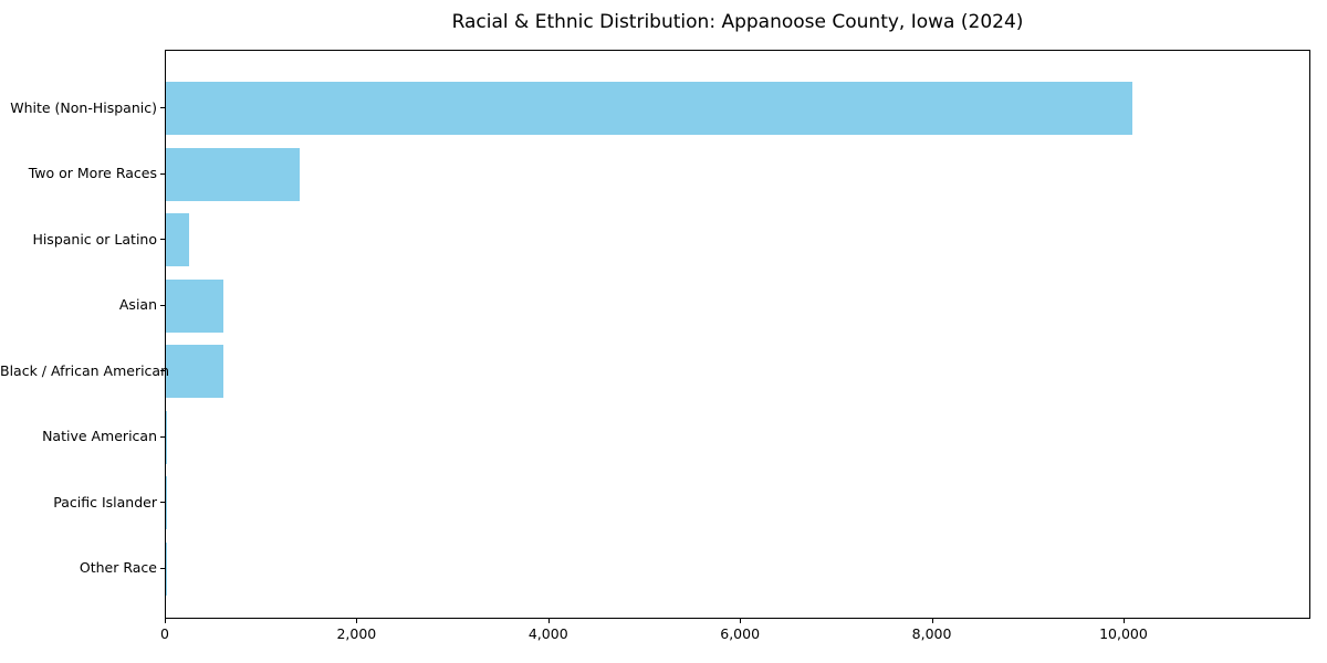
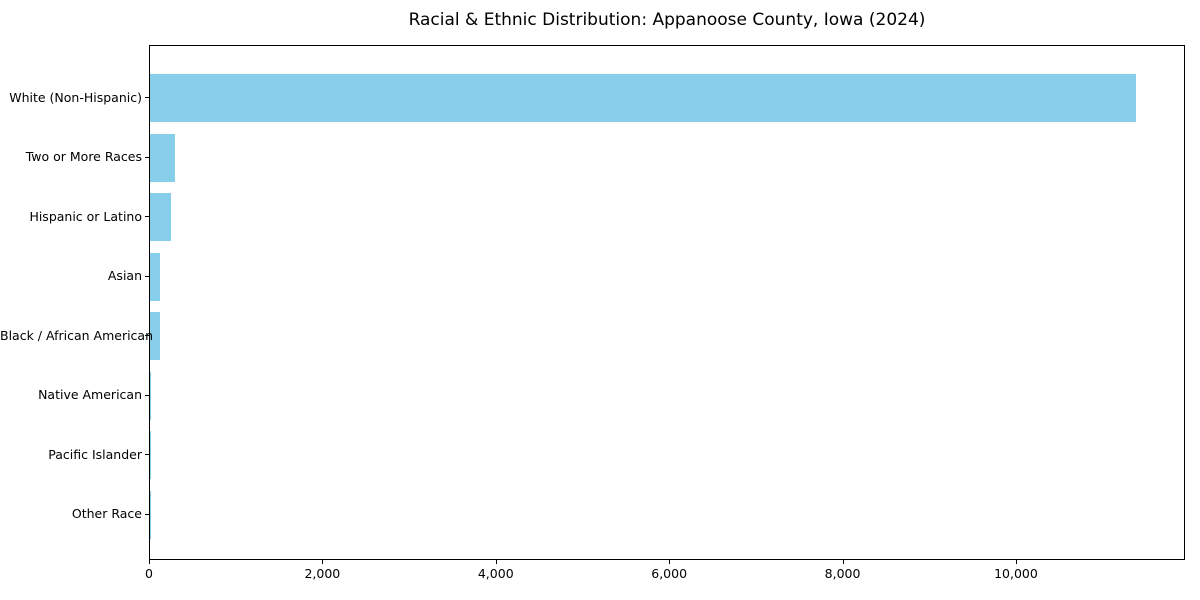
White (Non-Hispanic): 10100 -> 11400
Two or More Races: 1400 -> 300
Asian: 600 -> 100
Black / African American: 600 -> 100
